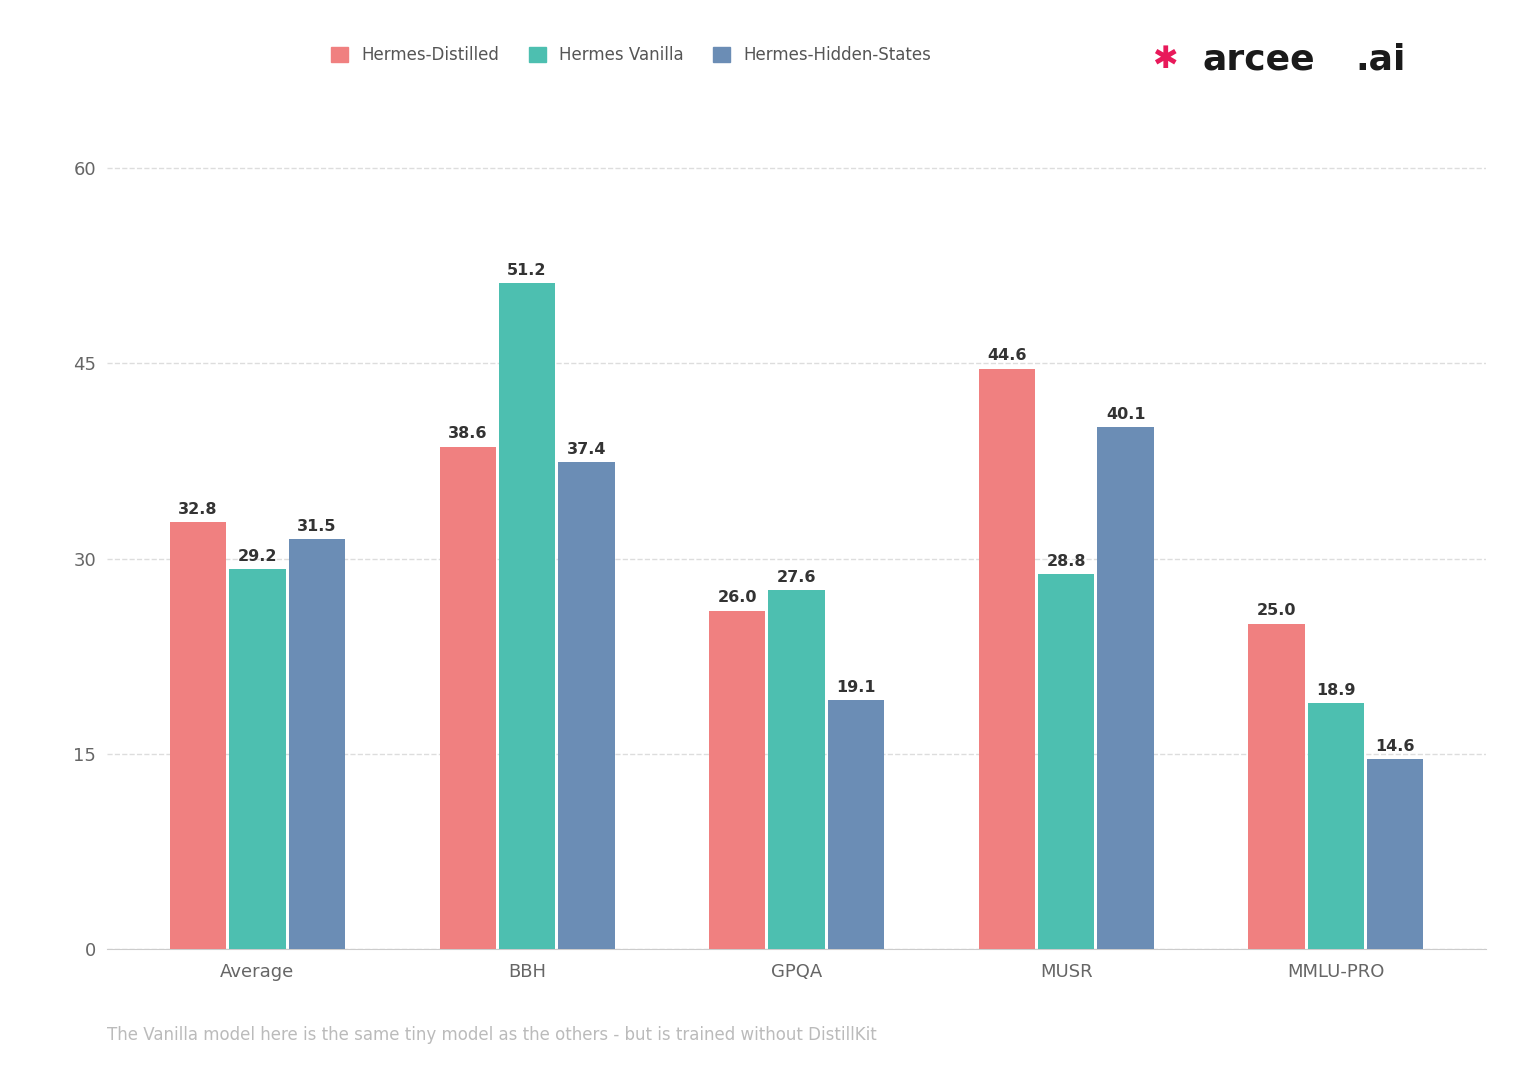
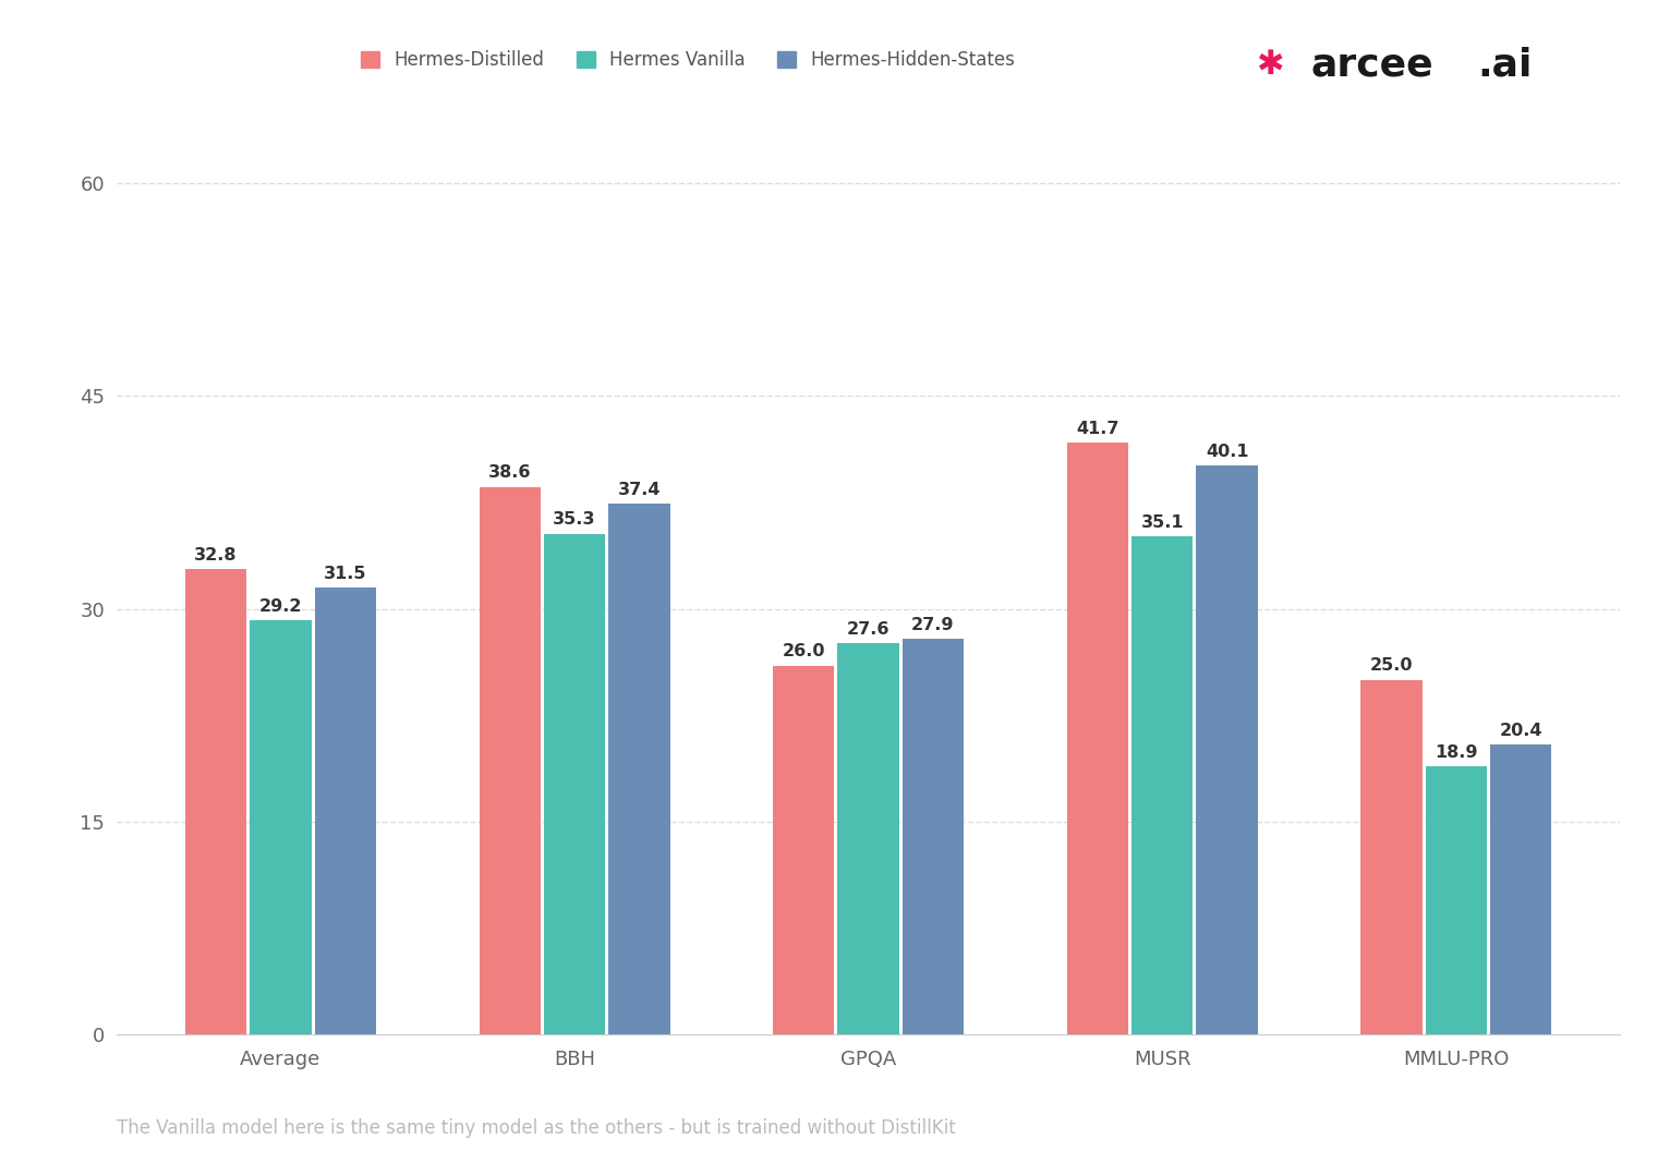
Hermes Vanilla/BBH: 51.2 -> 35.3
Hermes-Hidden-States/GPQA: 19.1 -> 27.9
Hermes-Distilled/MUSR: 44.6 -> 41.7
Hermes Vanilla/MUSR: 28.8 -> 35.1
Hermes-Hidden-States/MMLU-PRO: 14.6 -> 20.4
